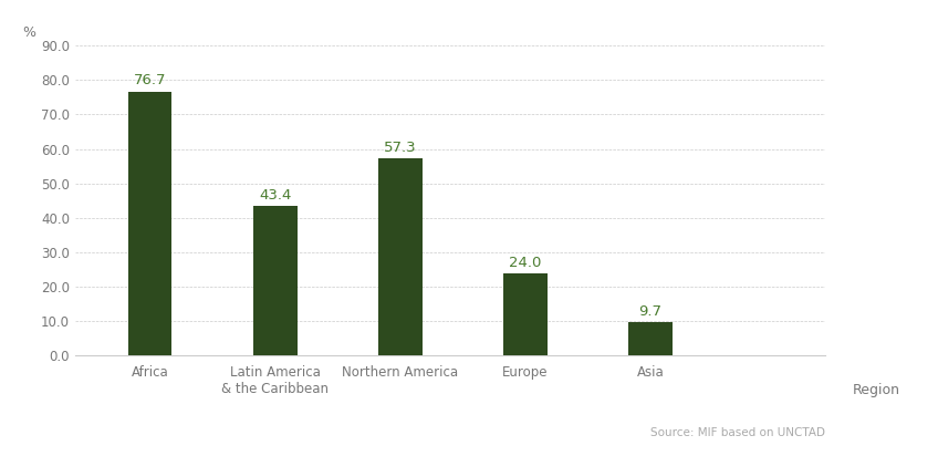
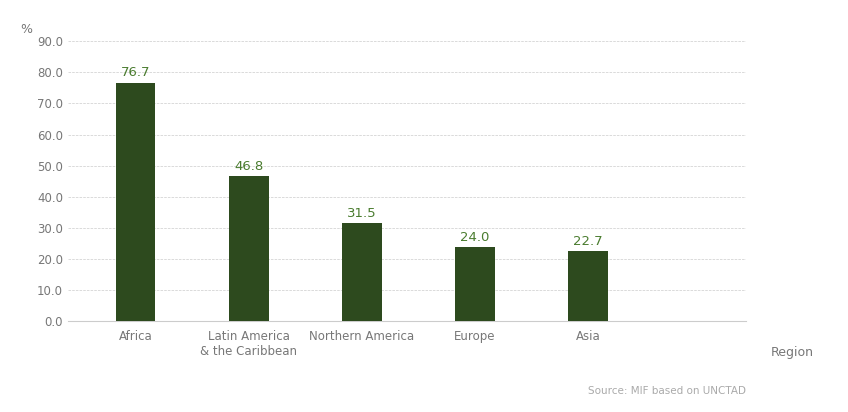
Latin America & the Caribbean: 43.4 -> 46.8
Northern America: 57.3 -> 31.5
Asia: 9.7 -> 22.7
